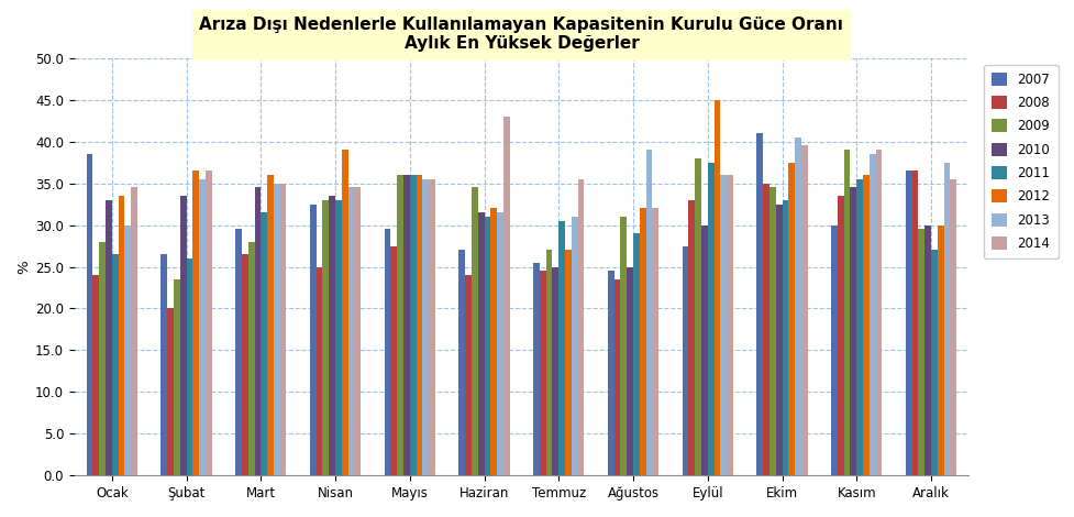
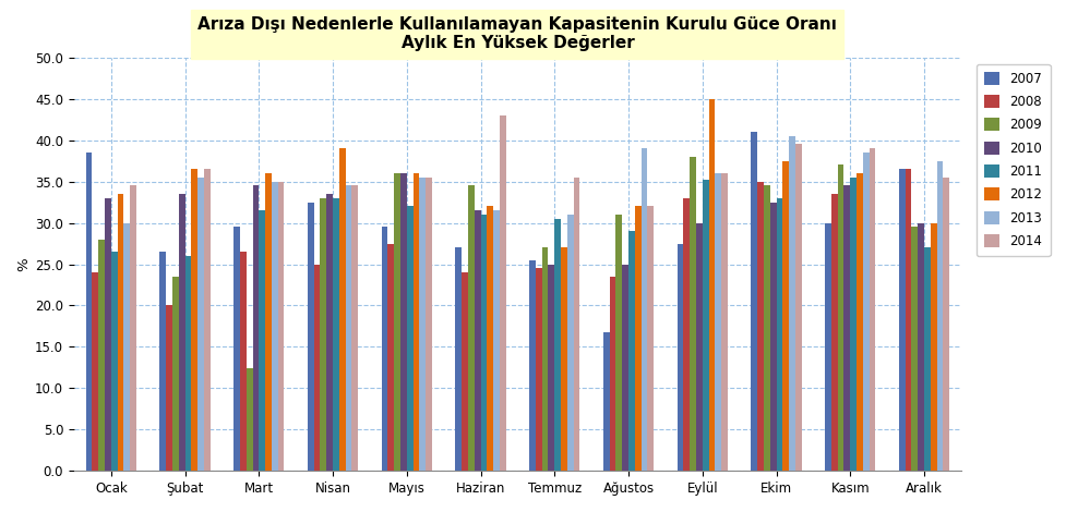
2009/Mart: 28.0 -> 12.4
2011/Mayıs: 36.0 -> 32.0
2007/Ağustos: 24.5 -> 16.8
2011/Eylül: 37.5 -> 35.2
2009/Kasım: 39.0 -> 37.0
